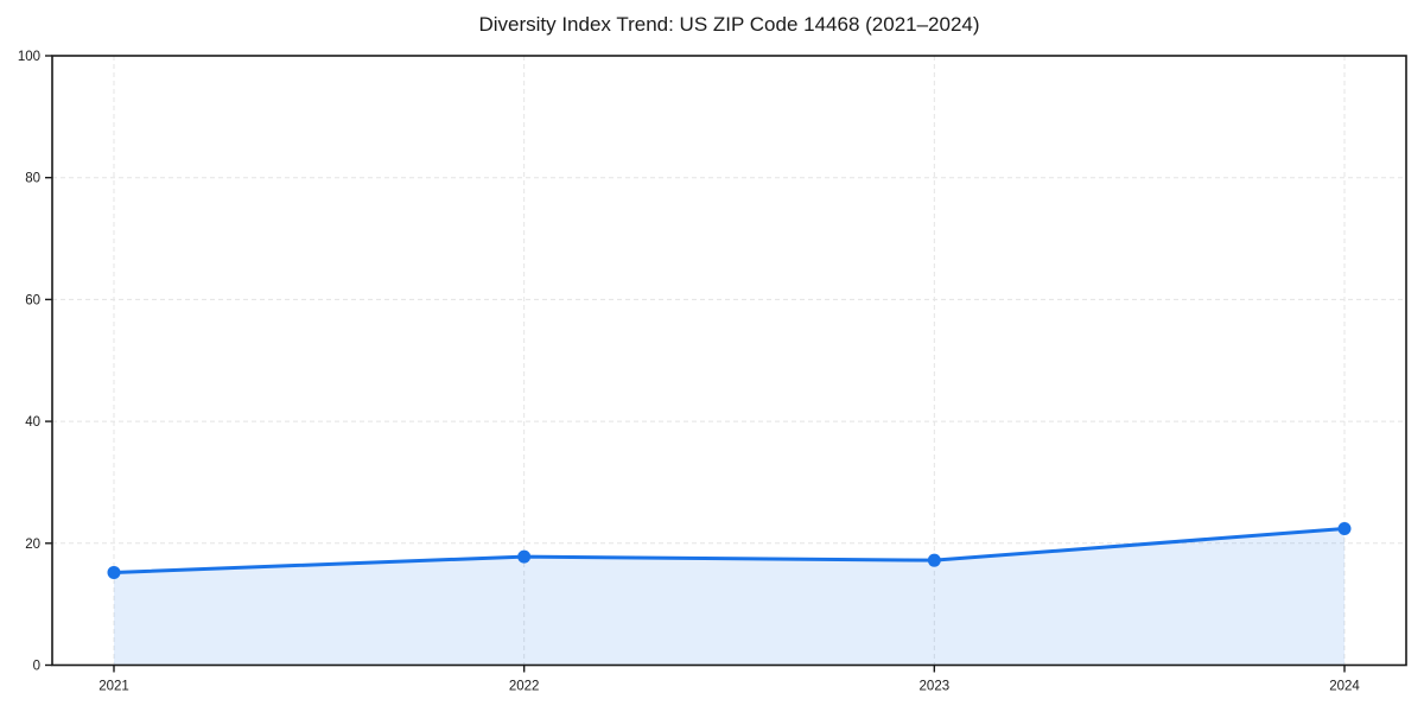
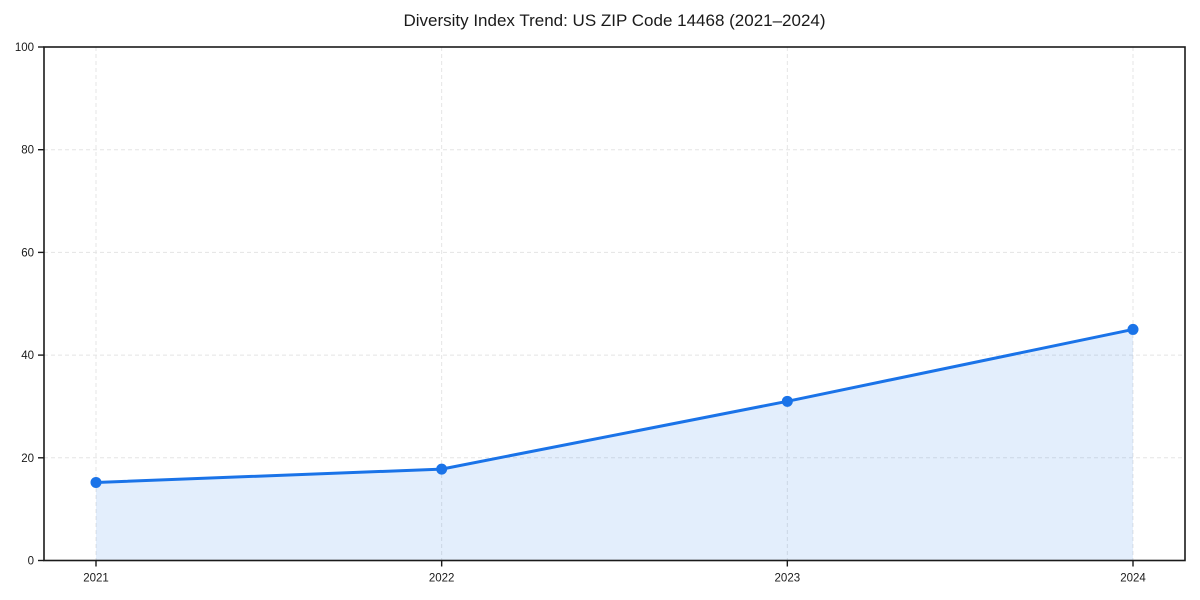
2023: 17 -> 31
2024: 22 -> 45
